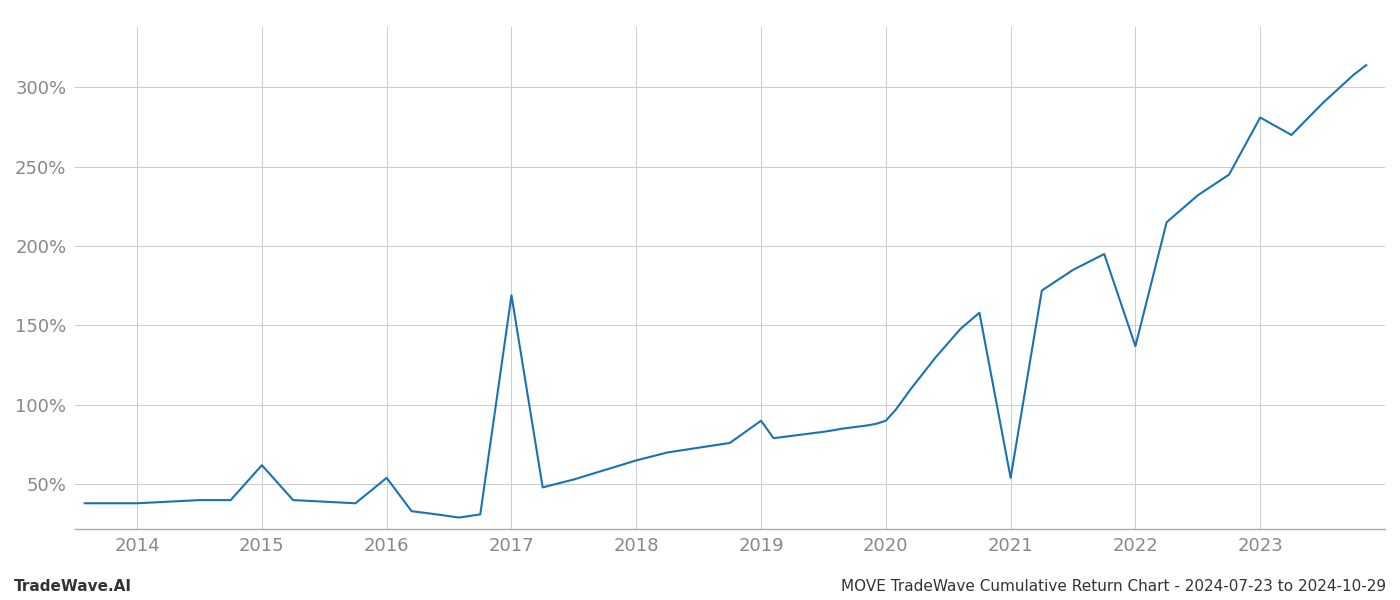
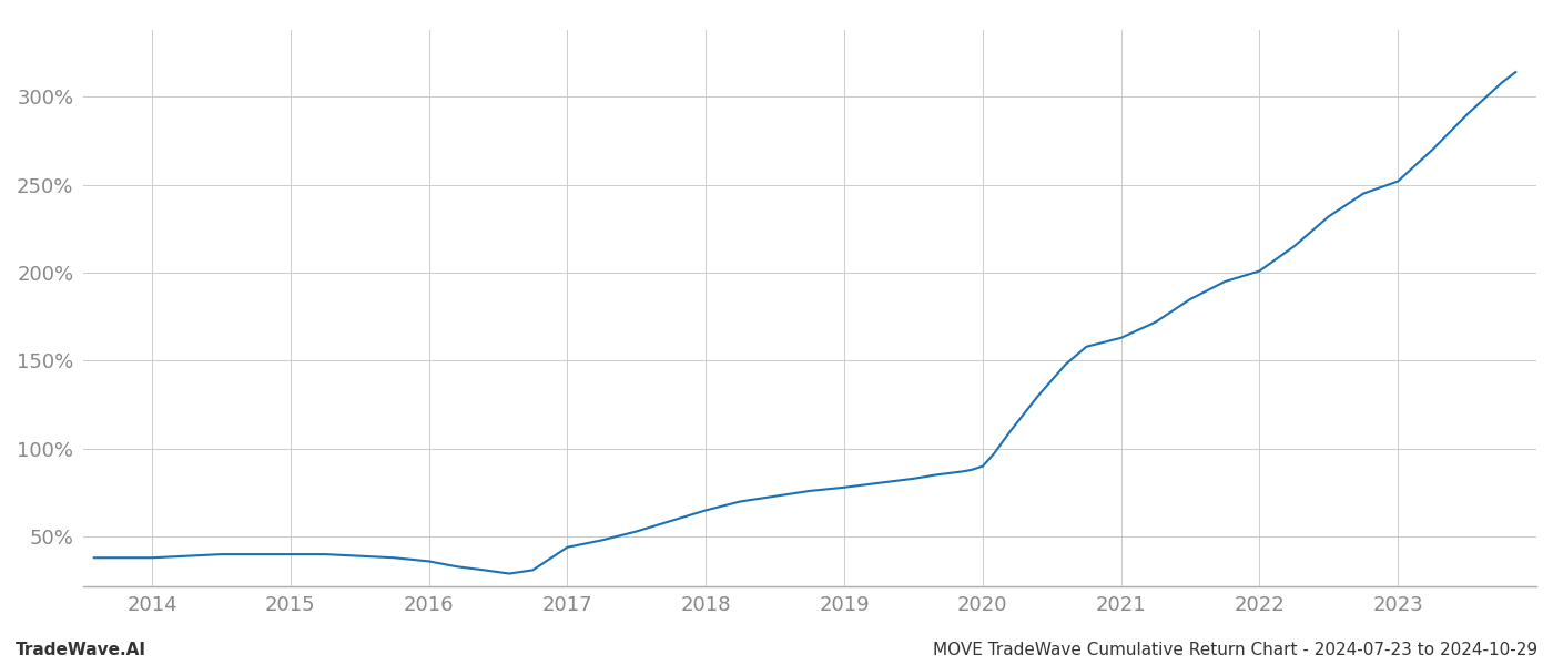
2015: 62% -> 40%
2016: 54% -> 36%
2017: 169% -> 44%
2019: 90% -> 78%
2021: 54% -> 163%
2022: 137% -> 201%
2023: 281% -> 252%
